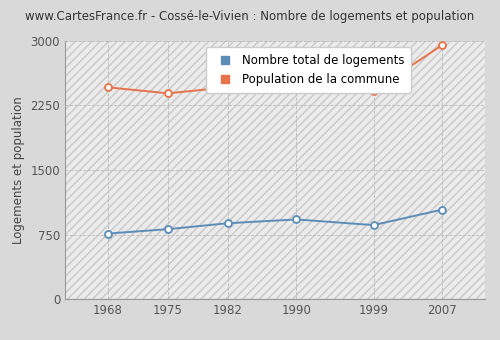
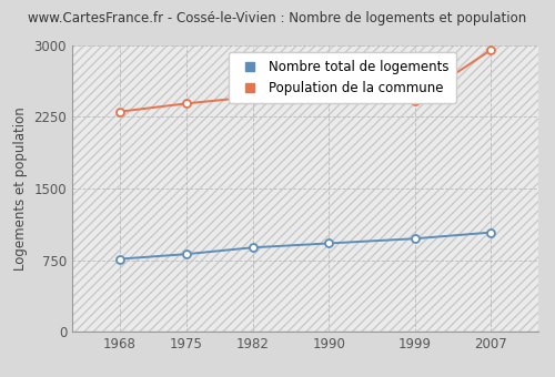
Population de la commune/1968: 2460 -> 2300
Nombre total de logements/1999: 860 -> 980
